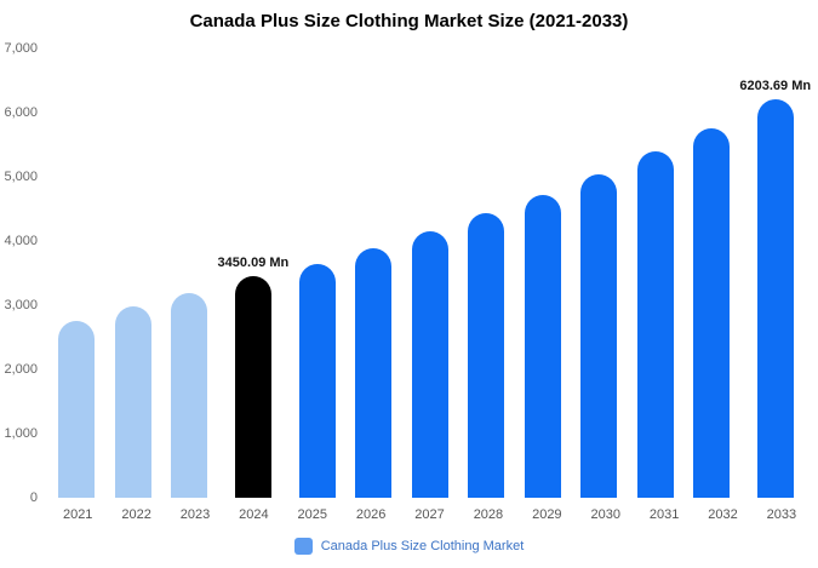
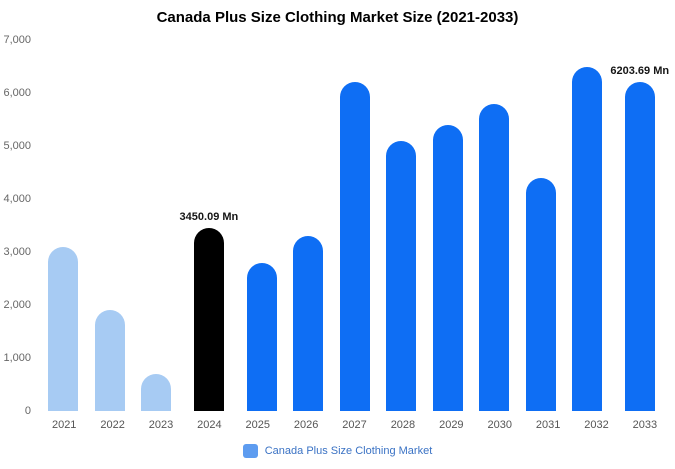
2021: 2800 -> 3100
2022: 3000 -> 1900
2023: 3200 -> 700
2025: 3600 -> 2800
2026: 3900 -> 3300
2027: 4200 -> 6200
2028: 4400 -> 5100
2029: 4700 -> 5400
2030: 5000 -> 5800
2031: 5400 -> 4400
2032: 5800 -> 6500
